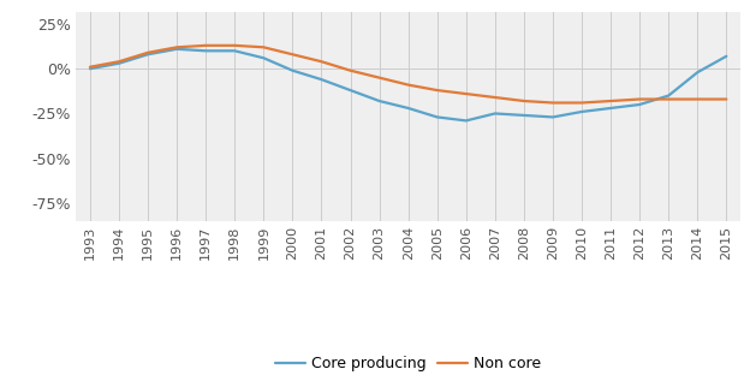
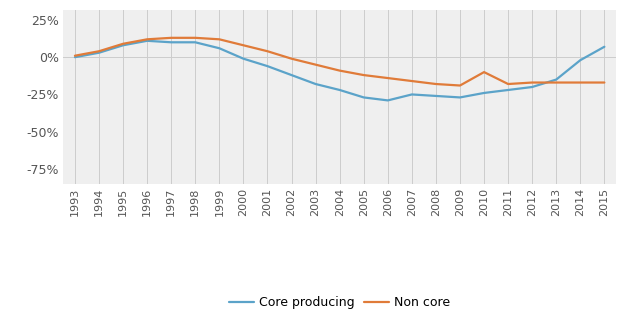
Non core/2010: -19% -> -10%
